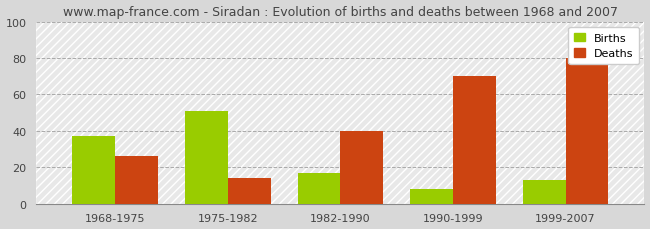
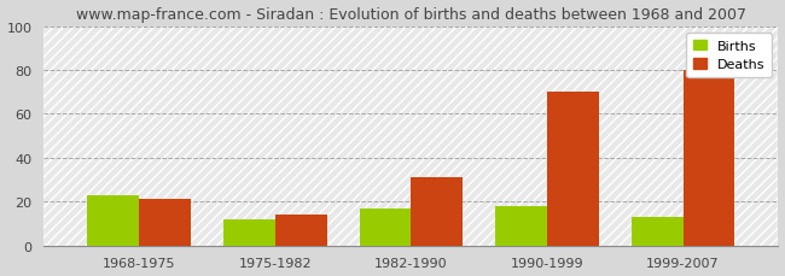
Births/1968-1975: 37 -> 23
Deaths/1968-1975: 26 -> 21
Births/1975-1982: 51 -> 12
Deaths/1982-1990: 40 -> 31
Births/1990-1999: 8 -> 18
